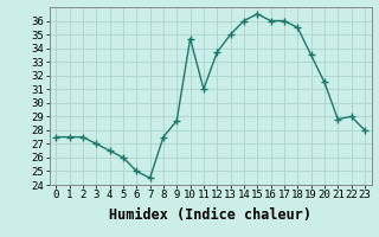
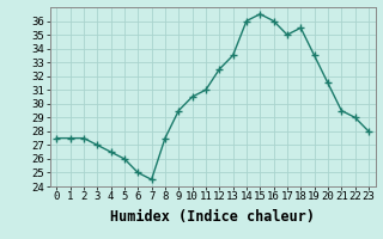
9: 28.7 -> 29.5
10: 34.7 -> 30.5
12: 33.7 -> 32.5
13: 35.0 -> 33.5
17: 36.0 -> 35.0
21: 28.8 -> 29.5
